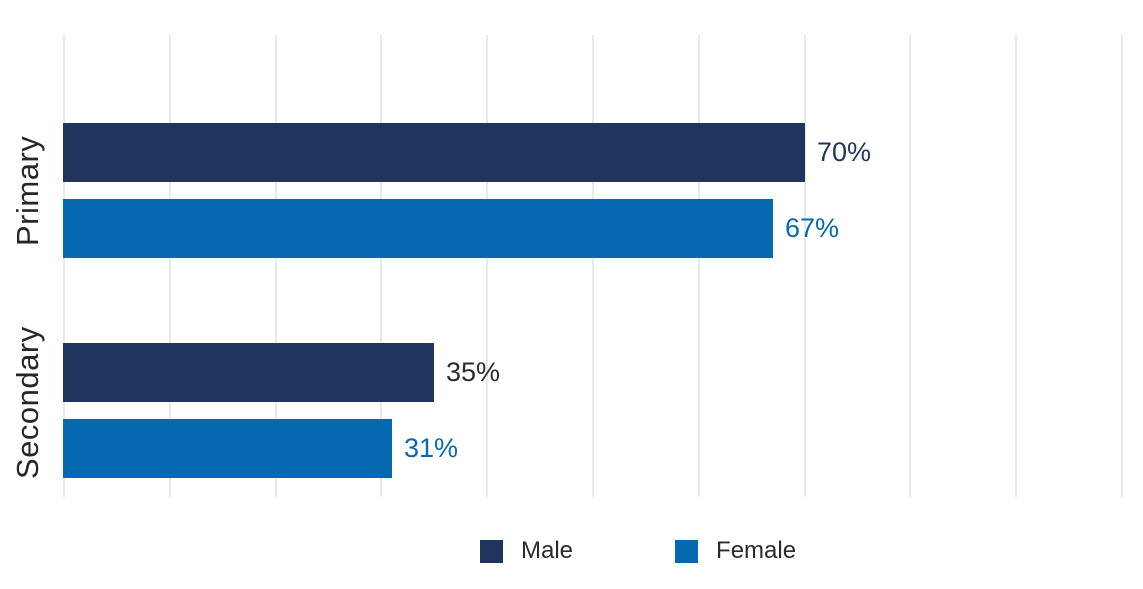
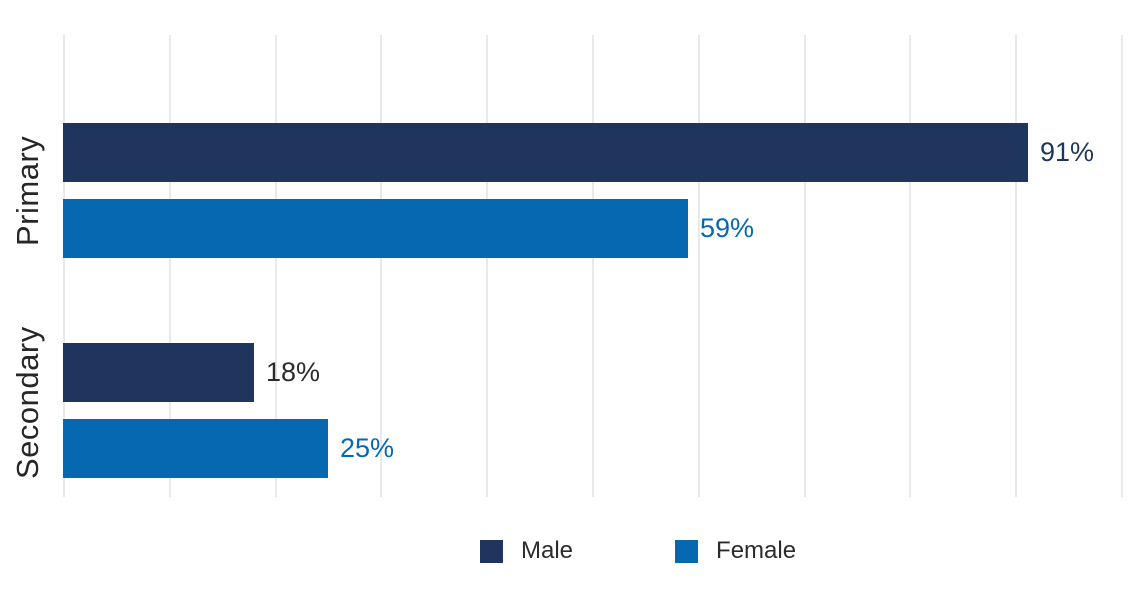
Male/Primary: 70% -> 91%
Female/Primary: 67% -> 59%
Male/Secondary: 35% -> 18%
Female/Secondary: 31% -> 25%
